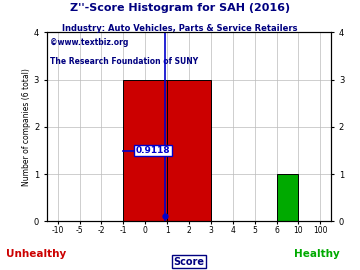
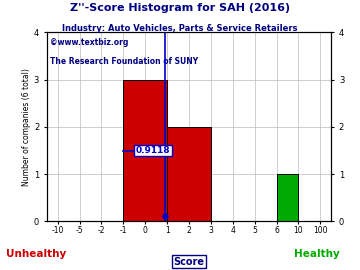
2: 3 -> 2
